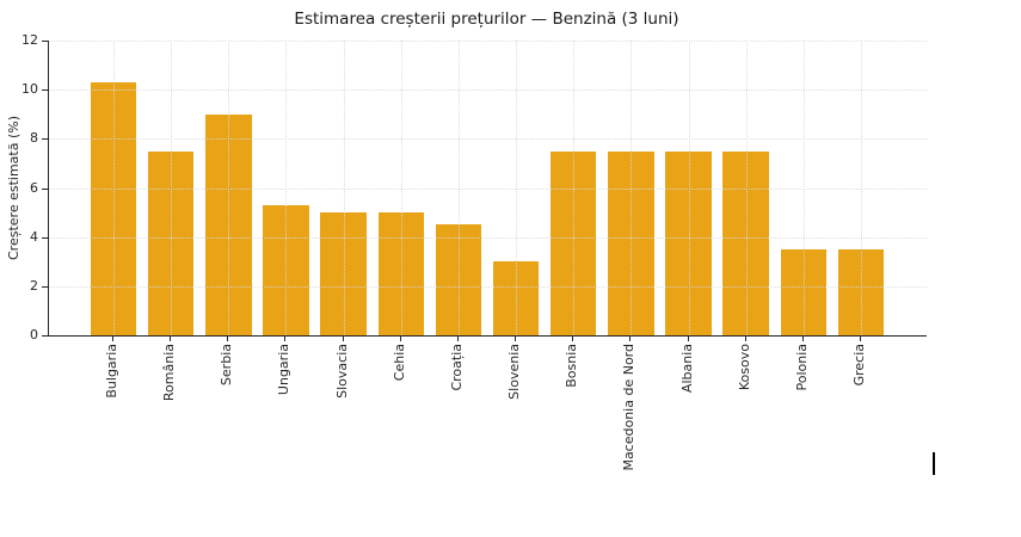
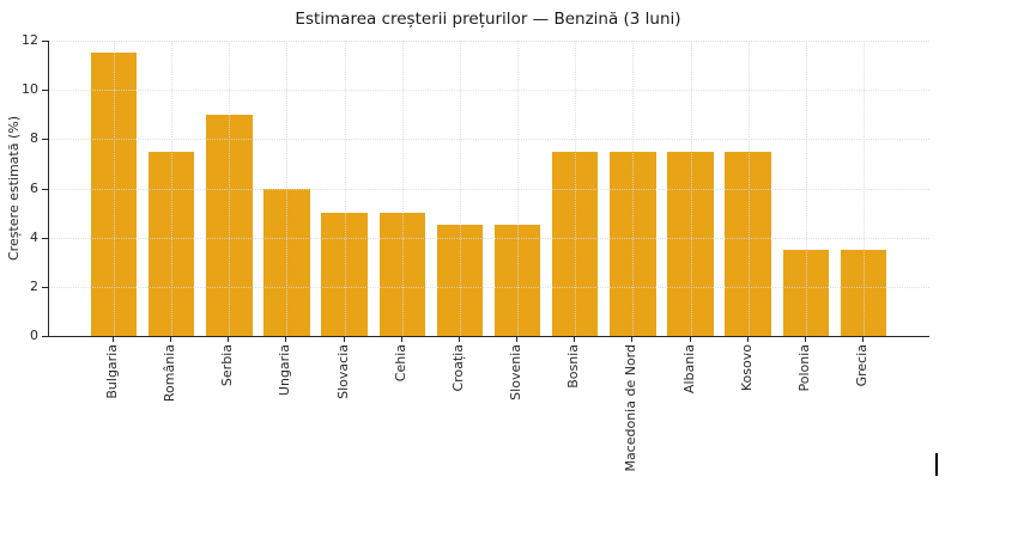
Bulgaria: 10.3 -> 11.5
Ungaria: 5.3 -> 6.0
Slovenia: 3.0 -> 4.5
